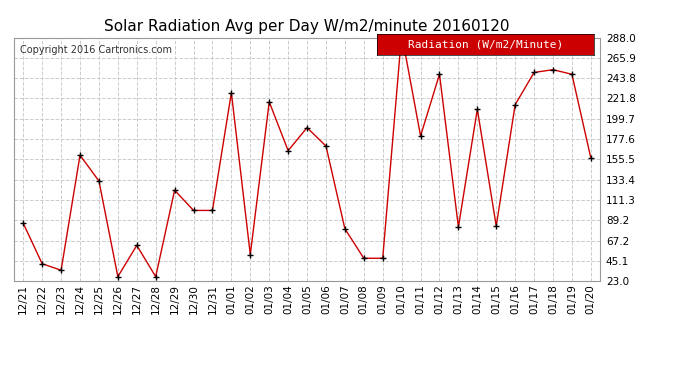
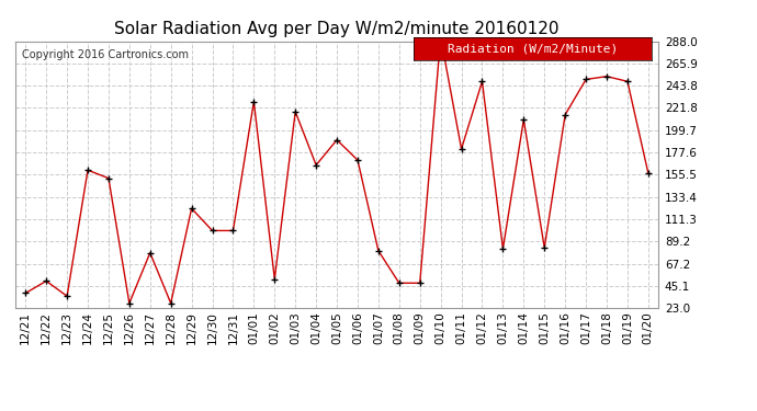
12/21: 86 -> 38
12/22: 42 -> 50
12/25: 132 -> 152
12/27: 62 -> 78
